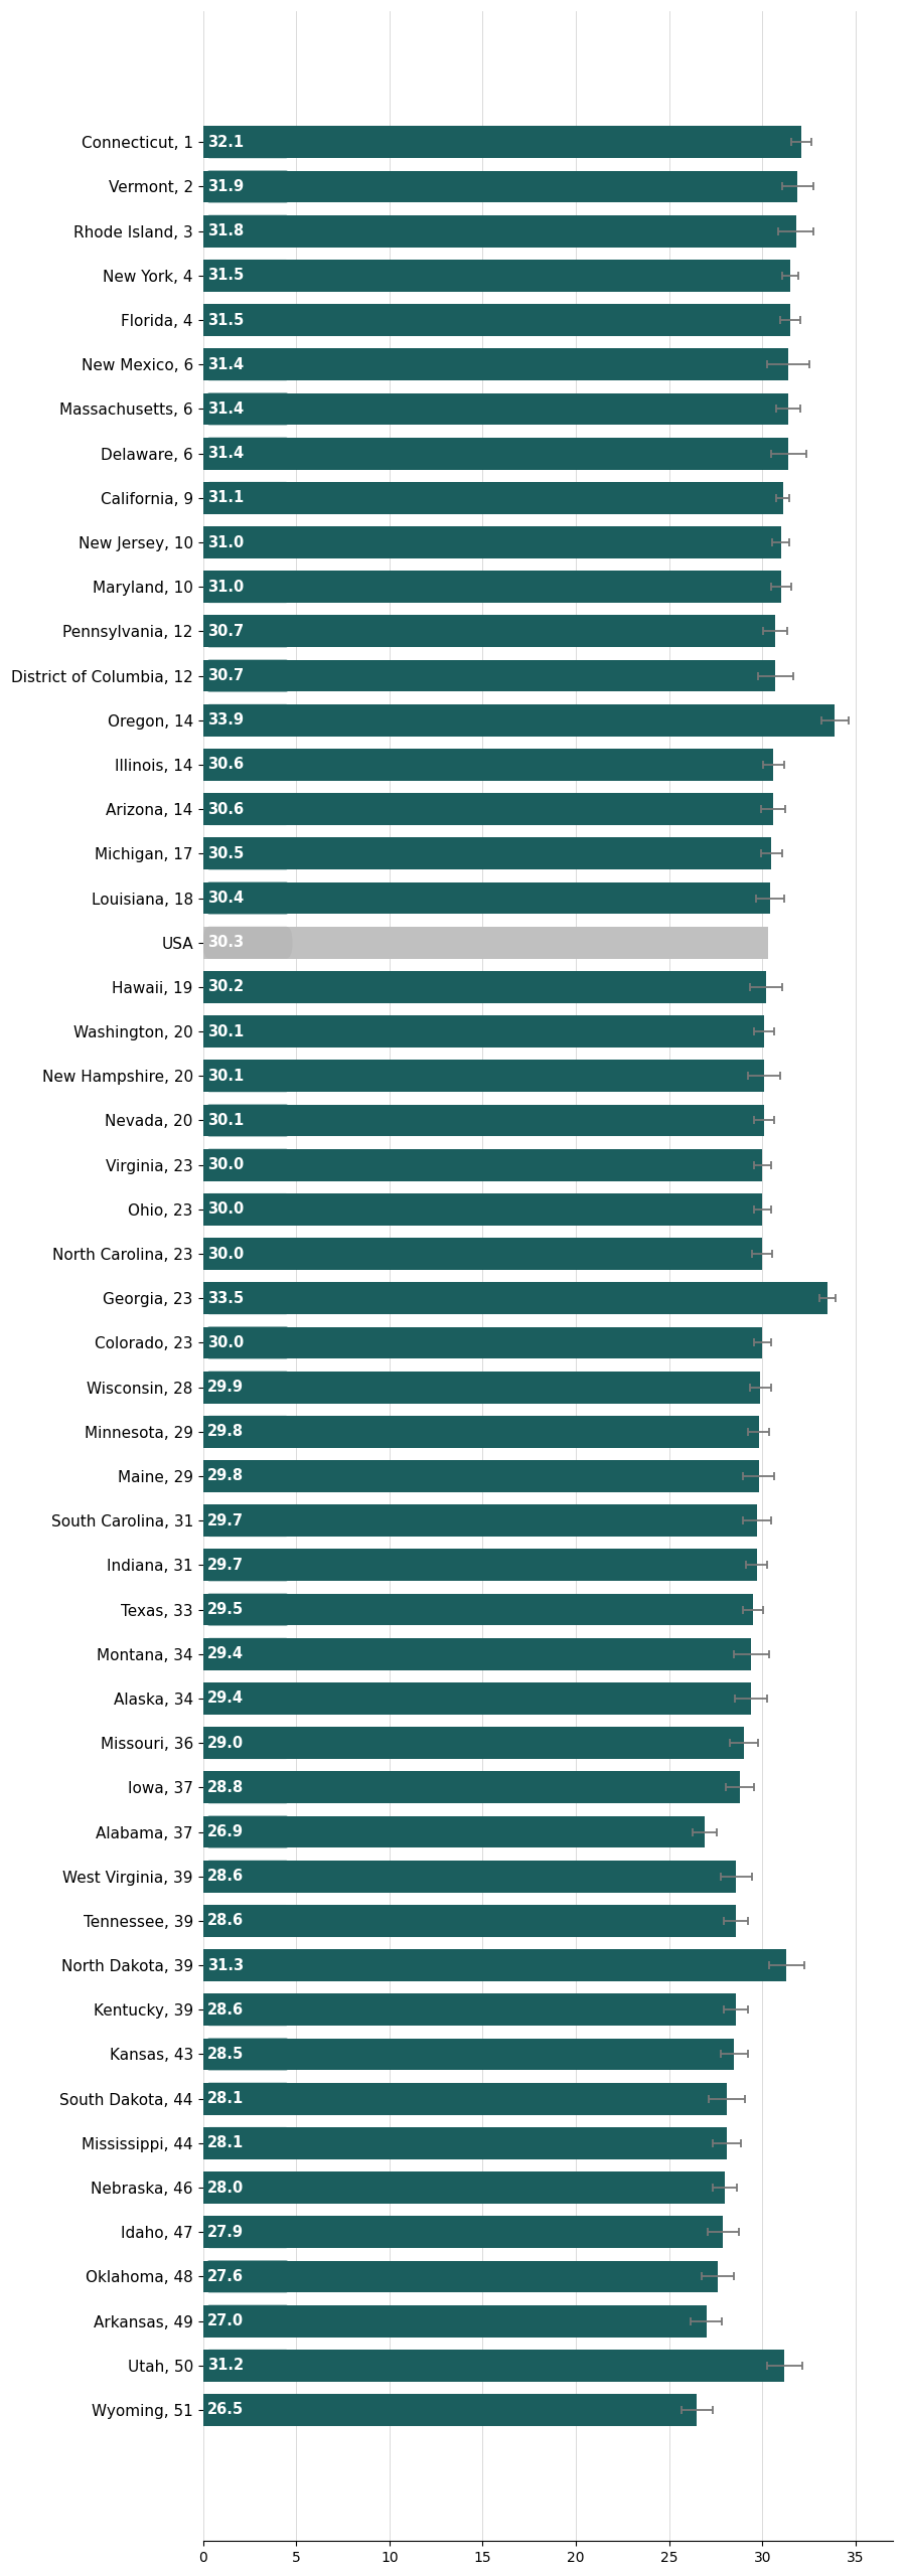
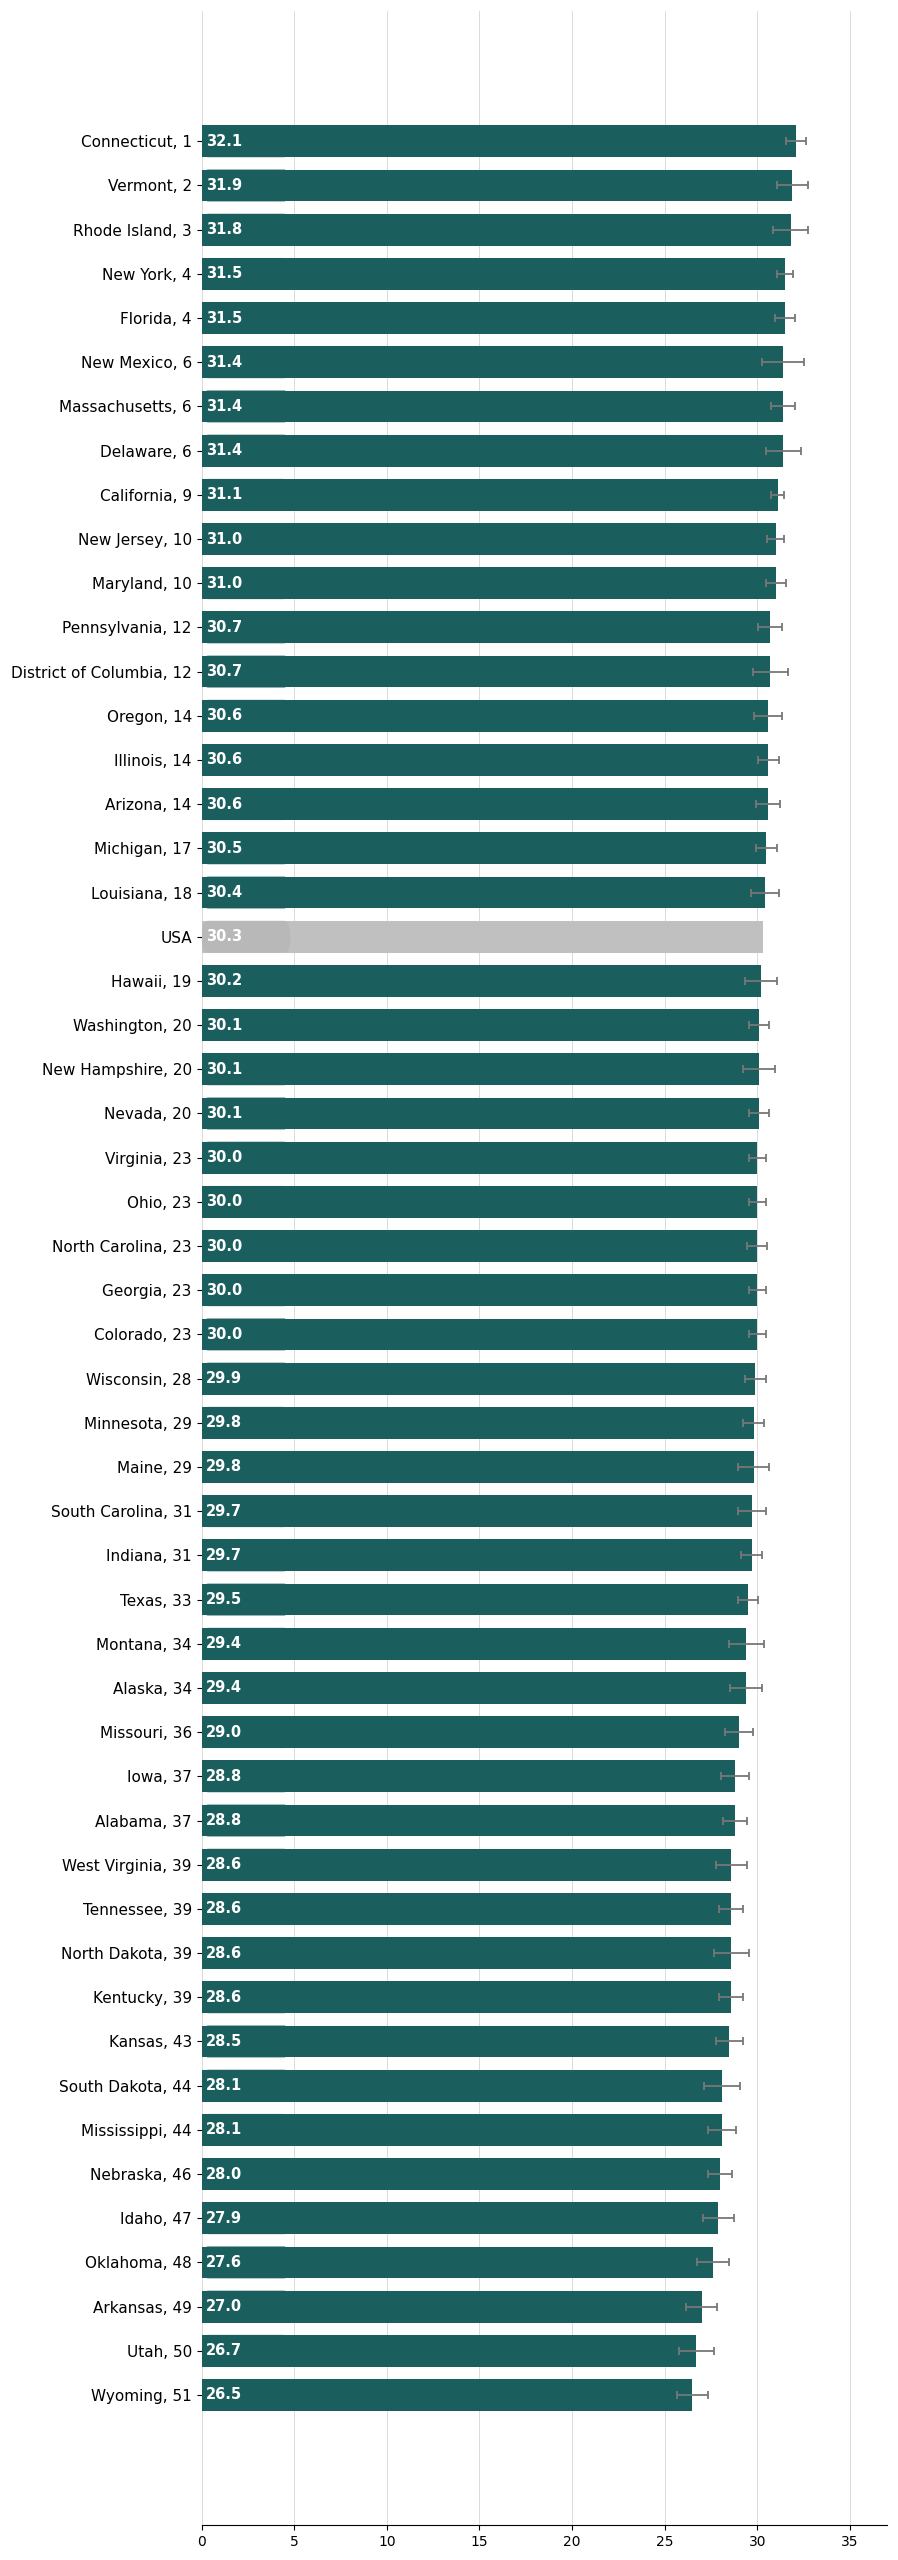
Oregon, 14: 33.9 -> 30.6
Georgia, 23: 33.5 -> 30.0
Alabama, 37: 26.9 -> 28.8
North Dakota, 39: 31.3 -> 28.6
Utah, 50: 31.2 -> 26.7
